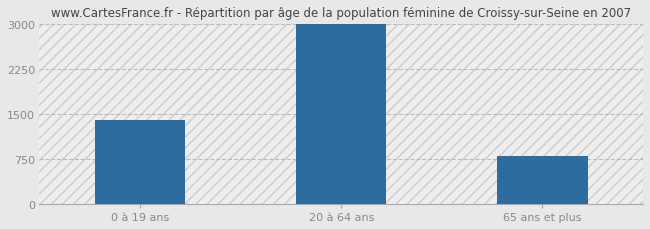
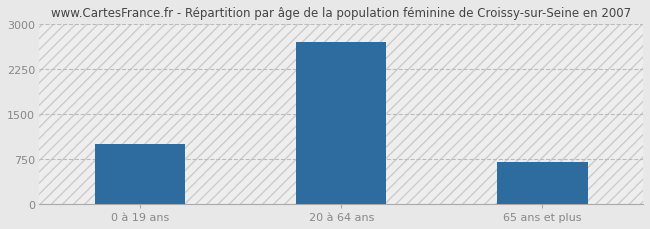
0 à 19 ans: 1400 -> 1000
20 à 64 ans: 3000 -> 2700
65 ans et plus: 800 -> 700
